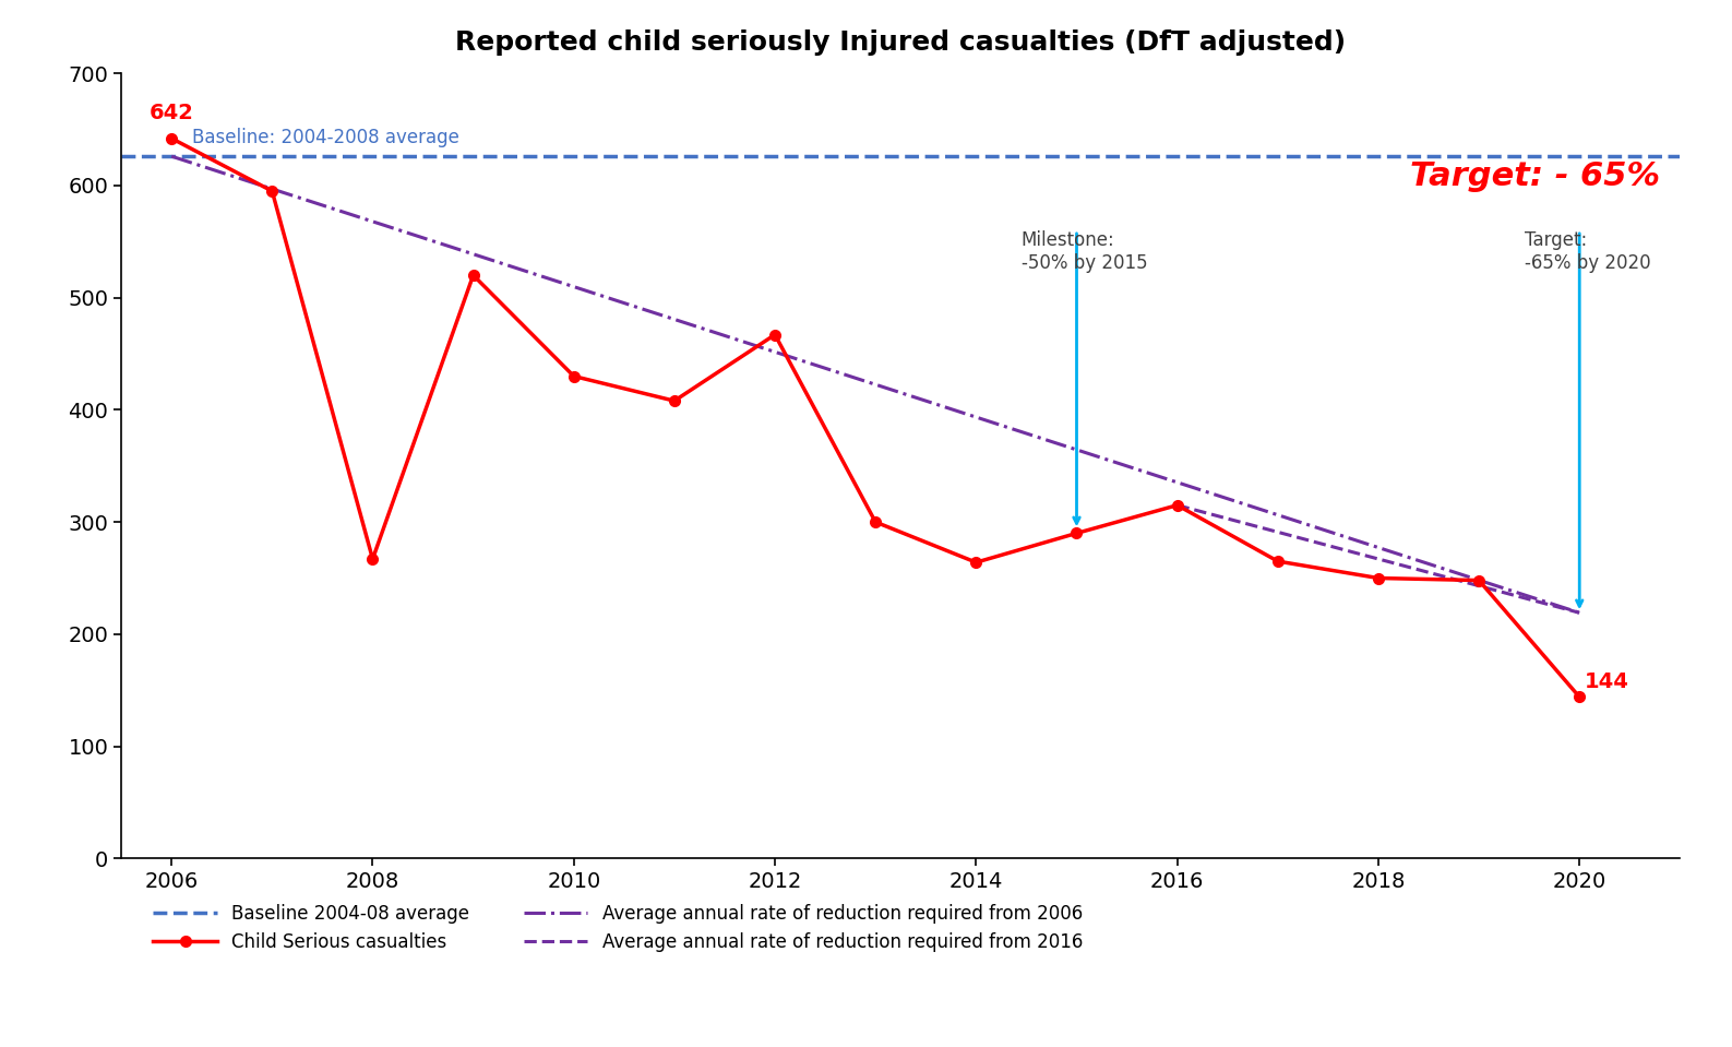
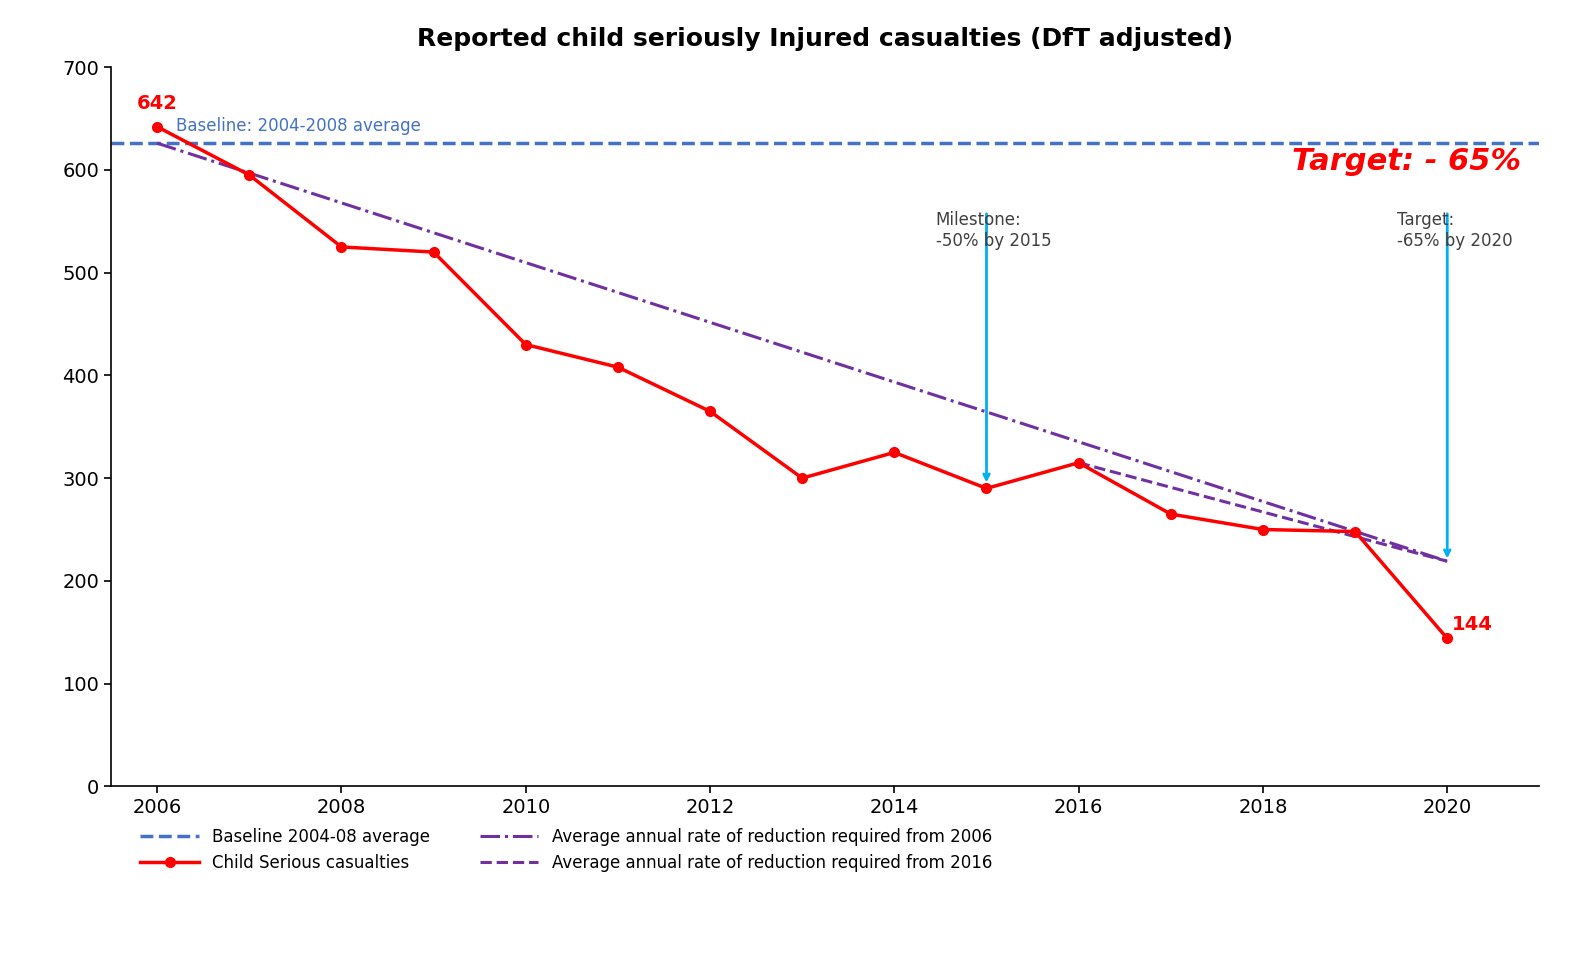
2008: 267 -> 525
2012: 467 -> 365
2014: 264 -> 325
